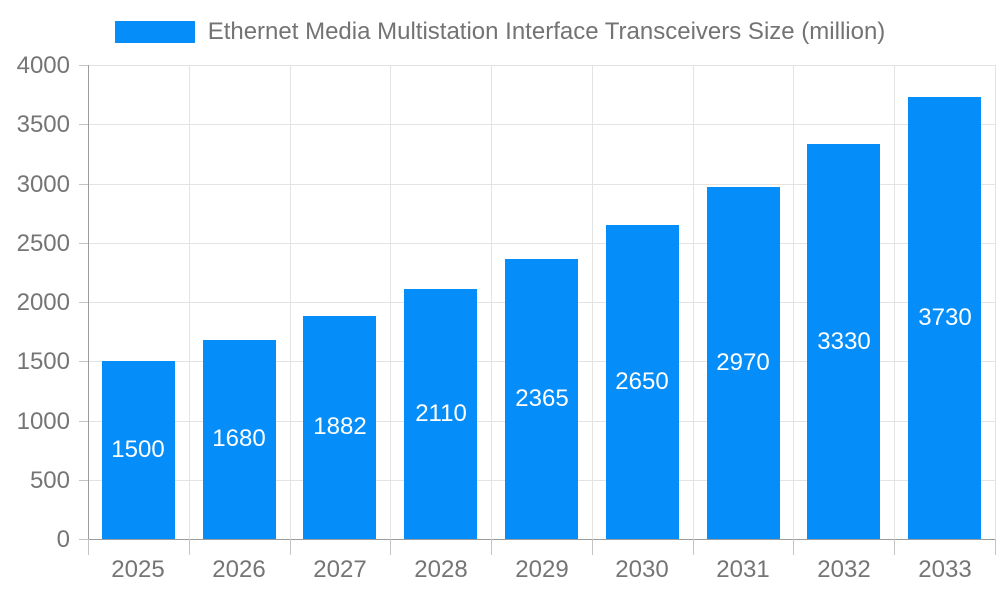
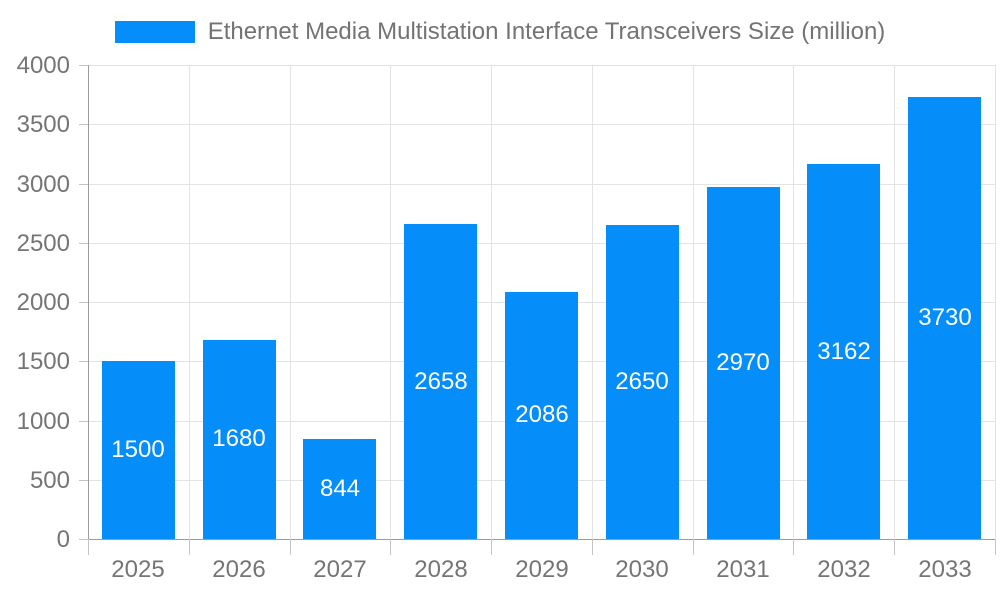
2027: 1882 -> 844
2028: 2110 -> 2658
2029: 2365 -> 2086
2032: 3330 -> 3162
